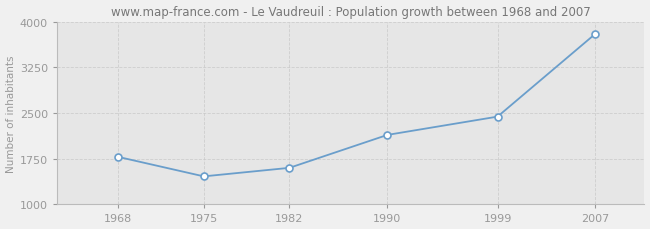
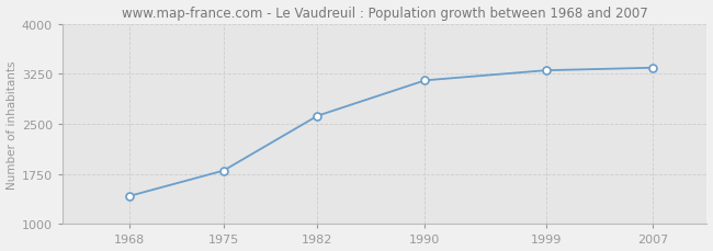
1968: 1780 -> 1420
1975: 1460 -> 1800
1982: 1600 -> 2620
1990: 2140 -> 3150
1999: 2440 -> 3300
2007: 3800 -> 3340
